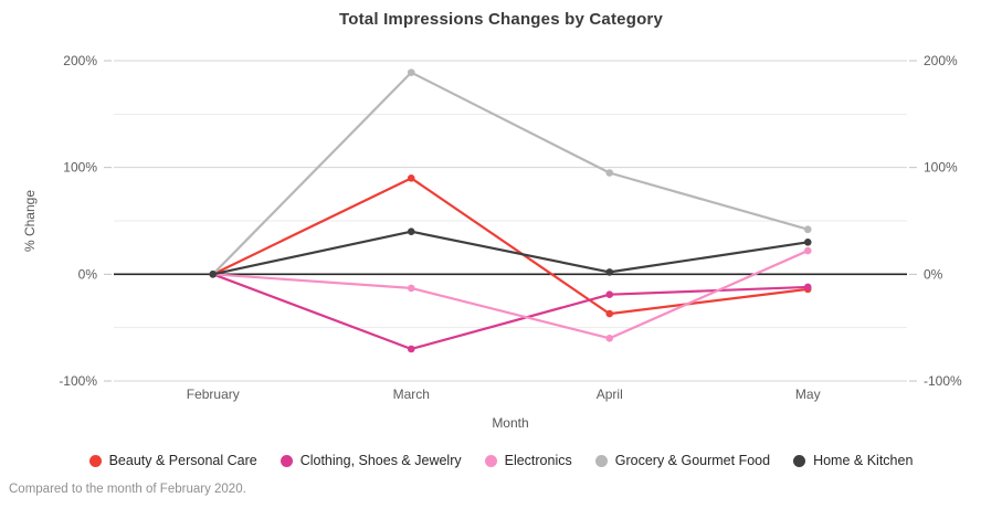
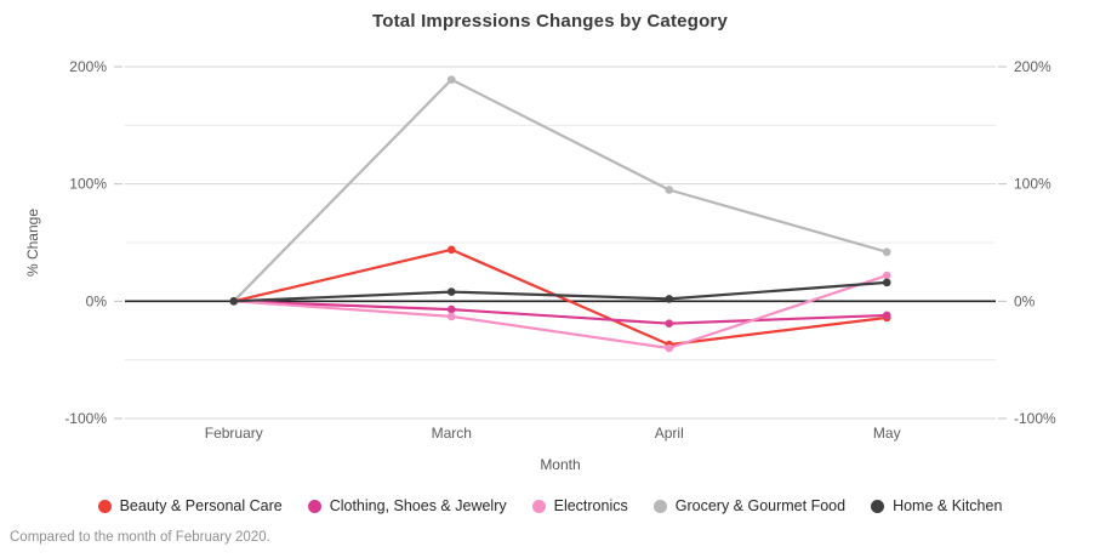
Beauty & Personal Care/March: 90% -> 40%
Clothing, Shoes & Jewelry/March: -70% -> -10%
Home & Kitchen/March: 40% -> 10%
Electronics/April: -60% -> -40%
Home & Kitchen/May: 30% -> 20%
